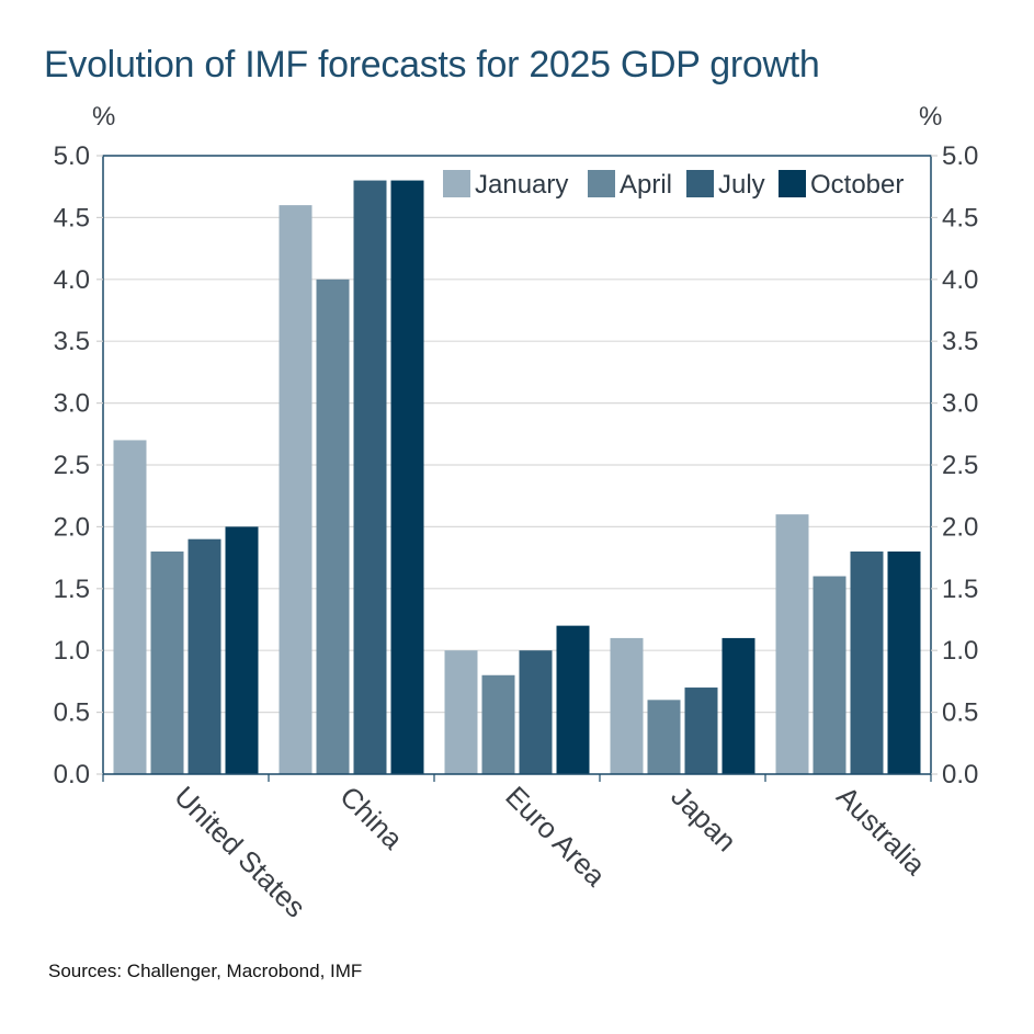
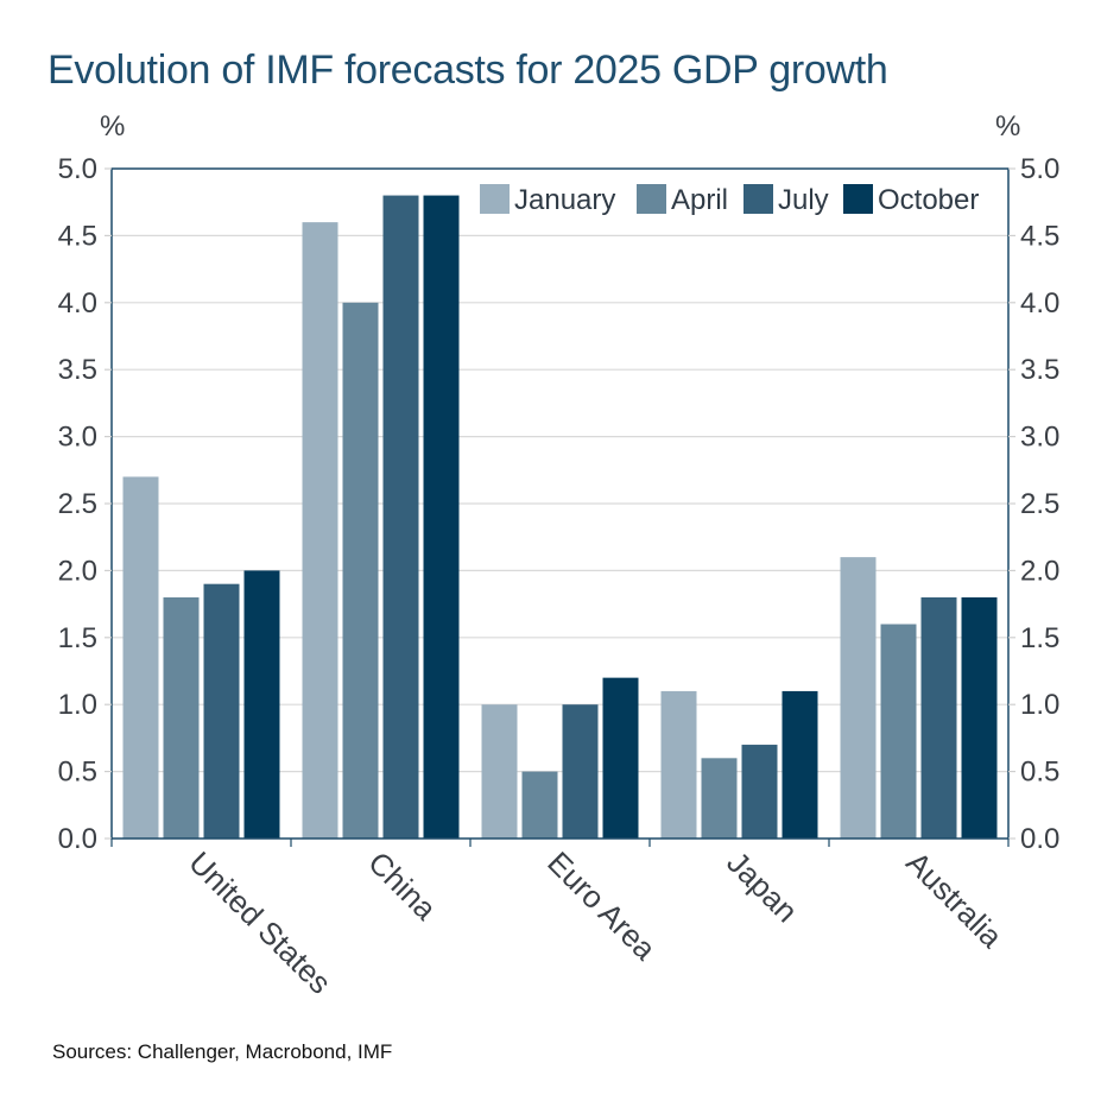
April/Euro Area: 0.8 -> 0.5
